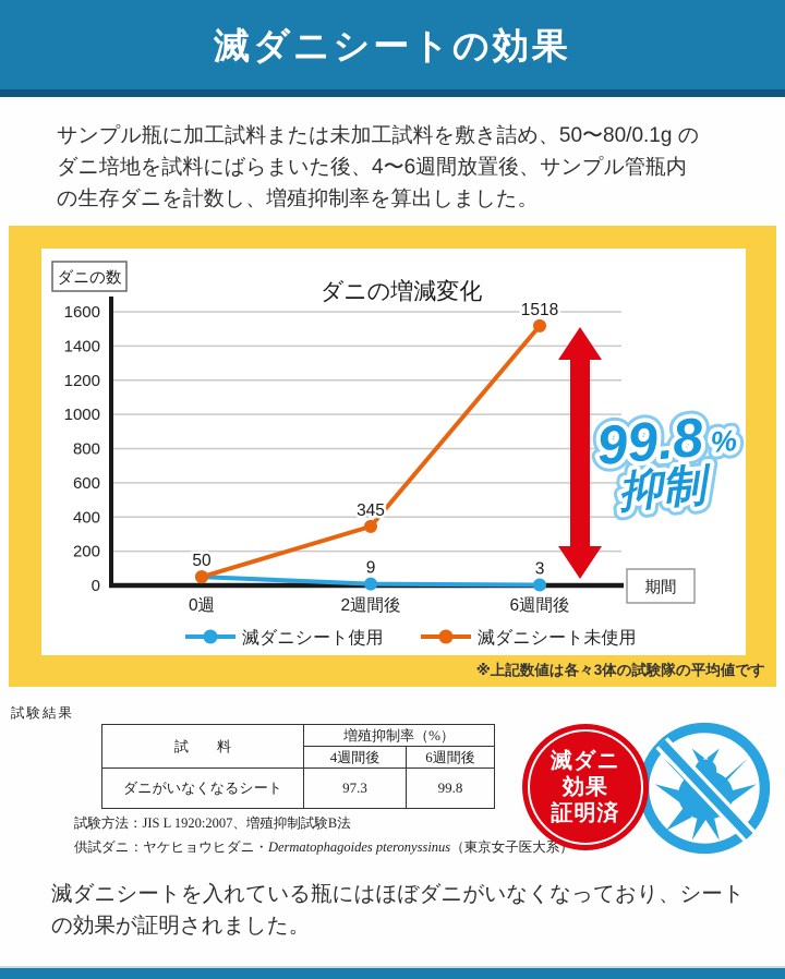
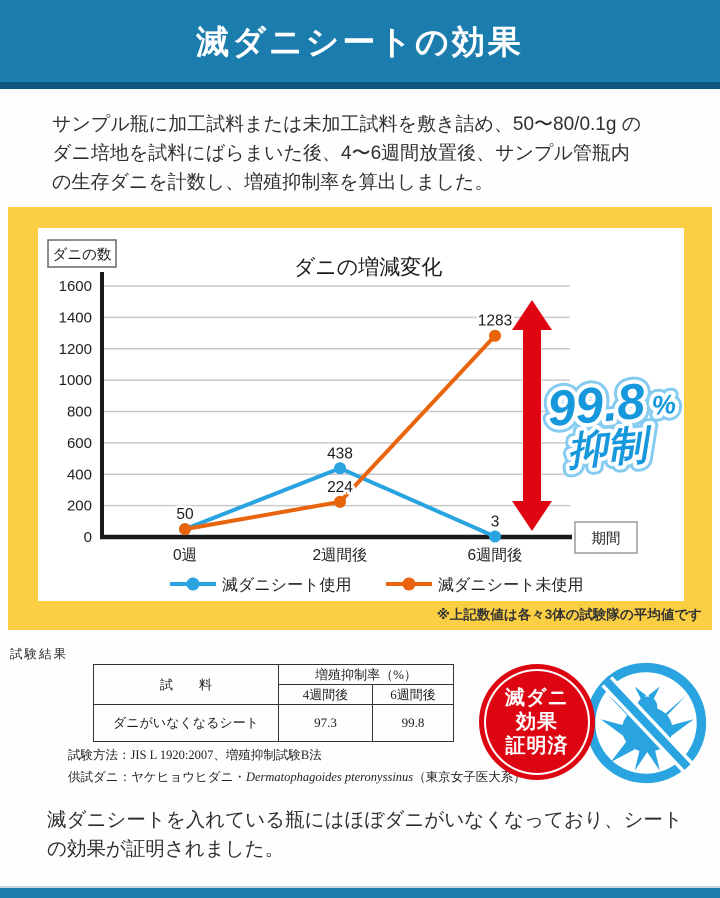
滅ダニシート使用/2週間後: 9 -> 438
滅ダニシート未使用/2週間後: 345 -> 224
滅ダニシート未使用/6週間後: 1518 -> 1283
